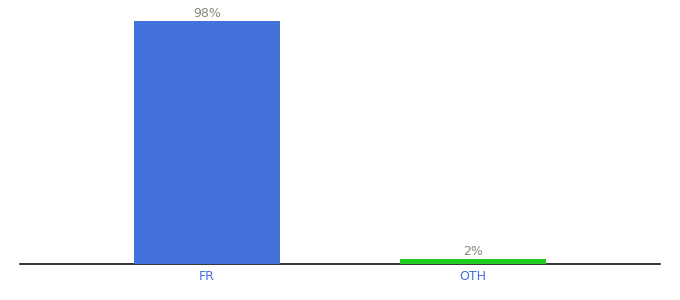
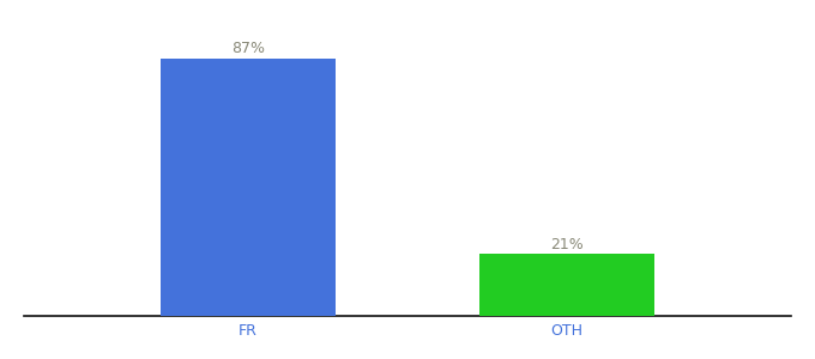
FR: 98% -> 87%
OTH: 2% -> 21%
